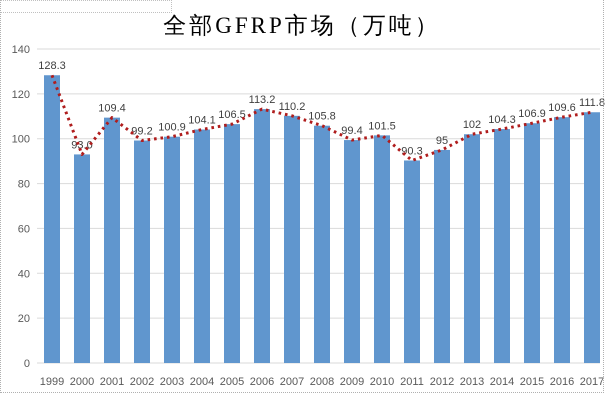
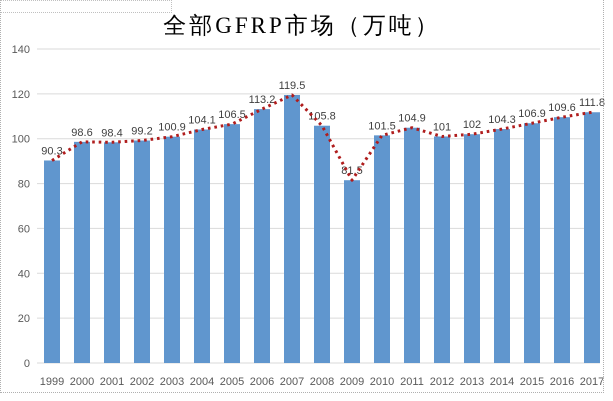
1999: 128.3 -> 90.3
2000: 93.0 -> 98.6
2001: 109.4 -> 98.4
2007: 110.2 -> 119.5
2009: 99.4 -> 81.5
2011: 90.3 -> 104.9
2012: 95 -> 101
